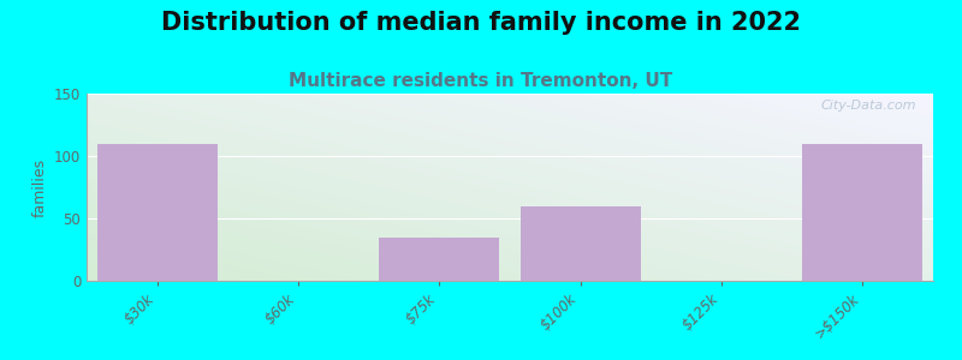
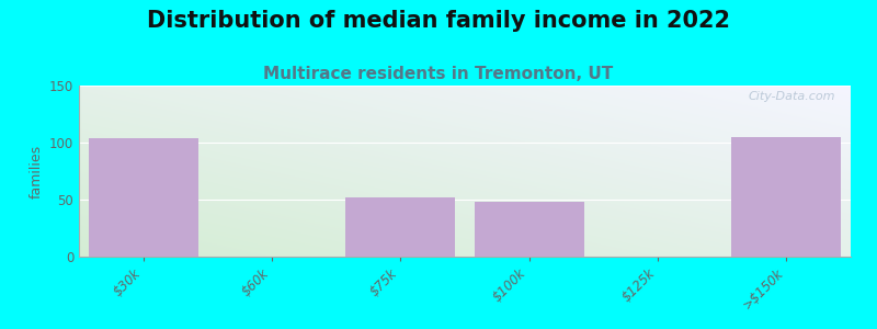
$30k: 110 -> 104
$75k: 35 -> 52
$100k: 60 -> 48
>$150k: 110 -> 105
